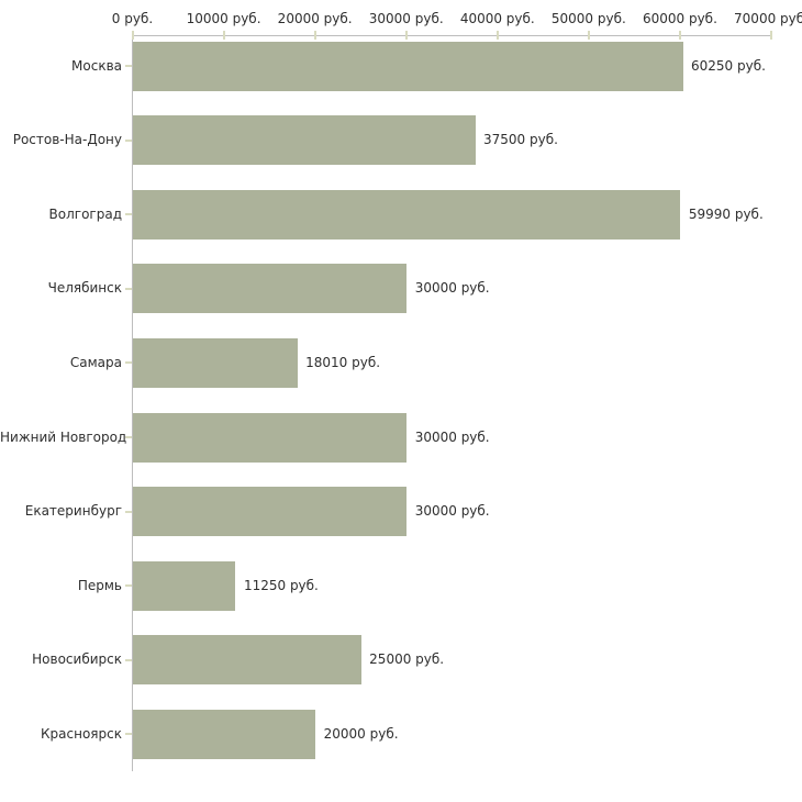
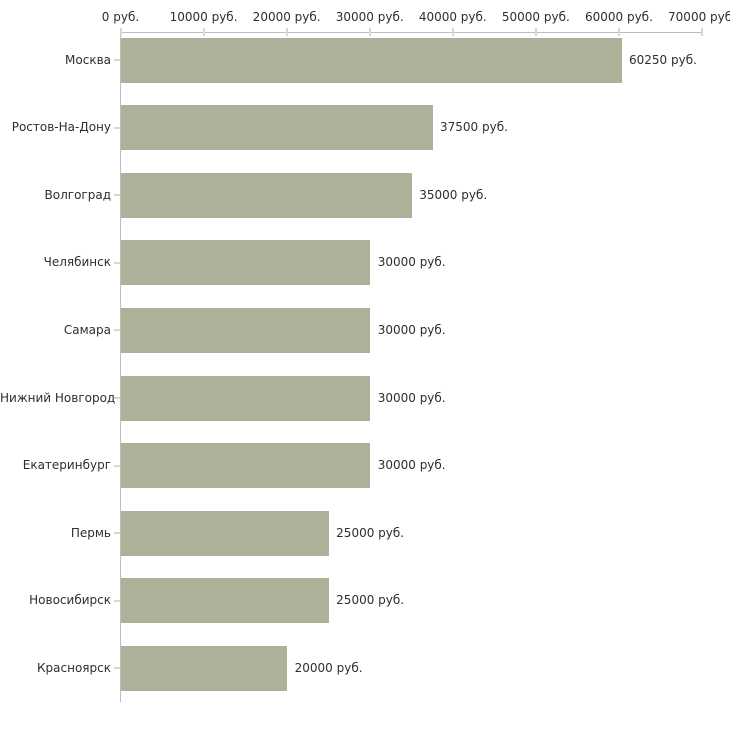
Волгоград: 59990 -> 35000
Самара: 18010 -> 30000
Пермь: 11250 -> 25000
